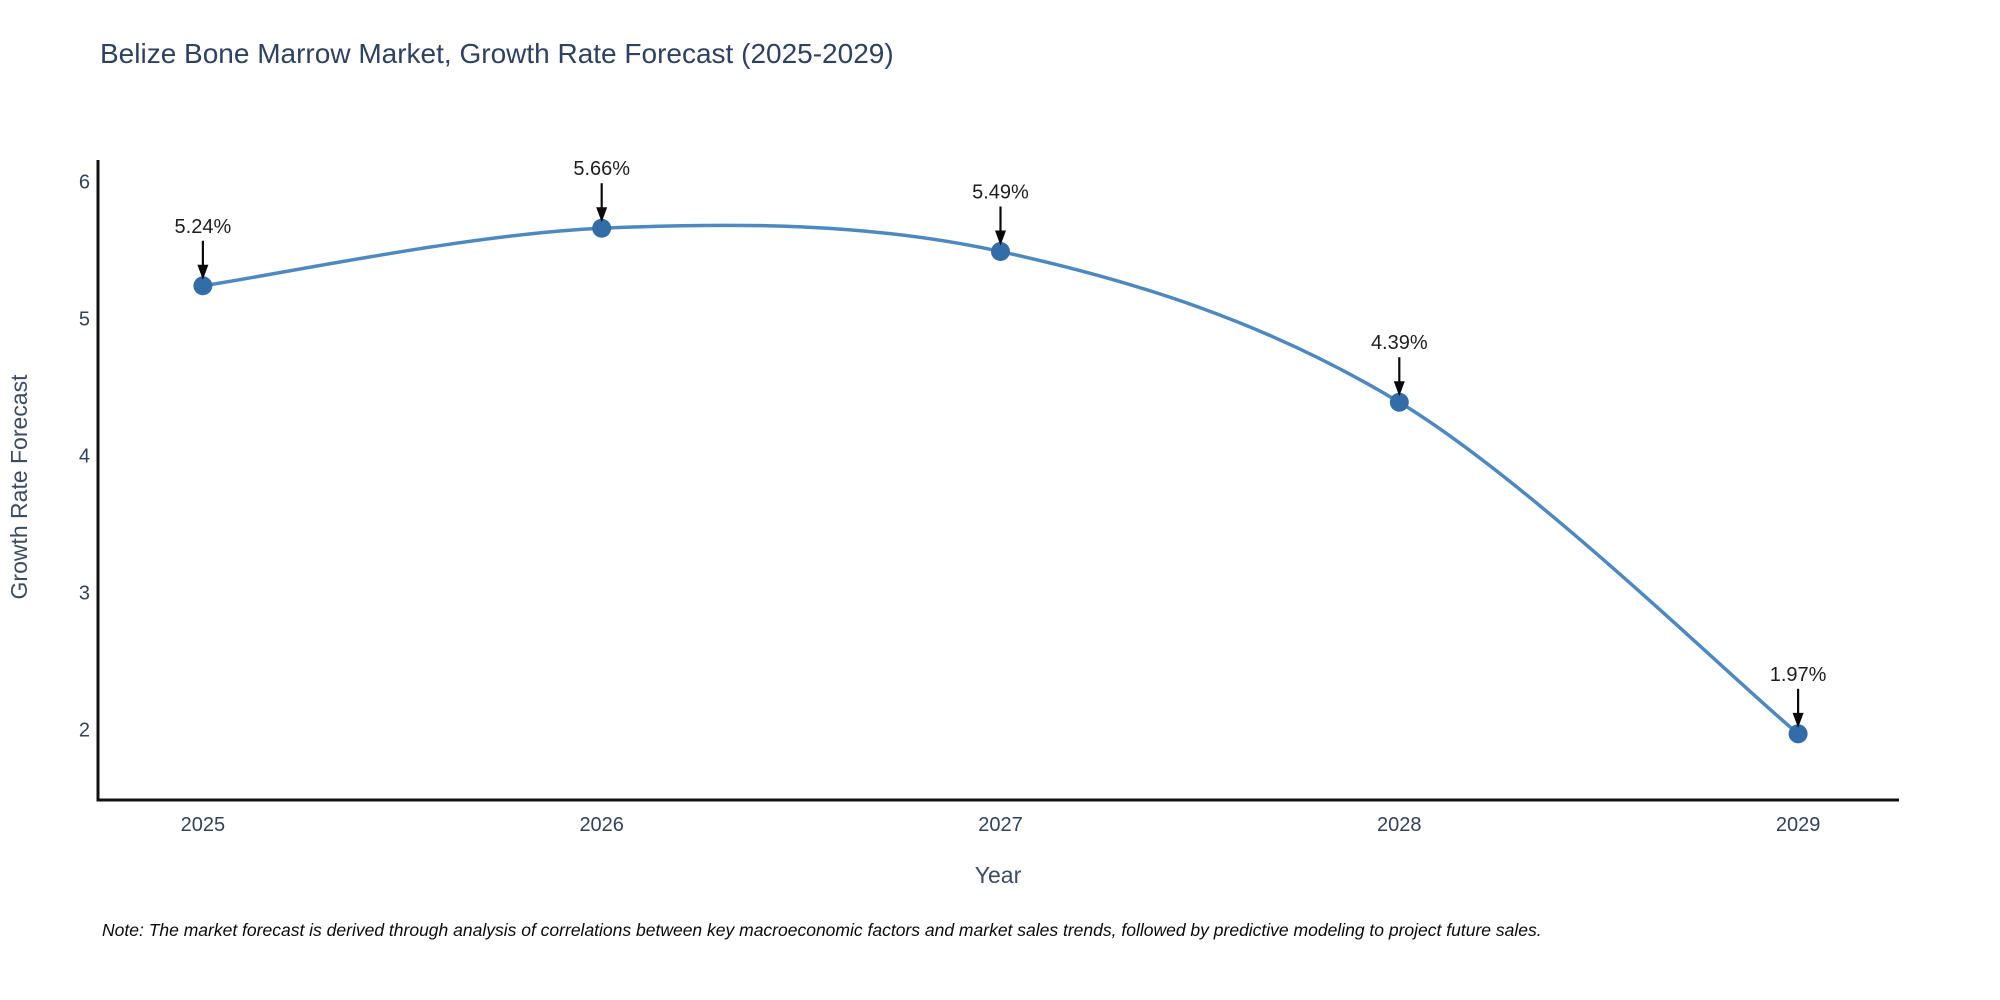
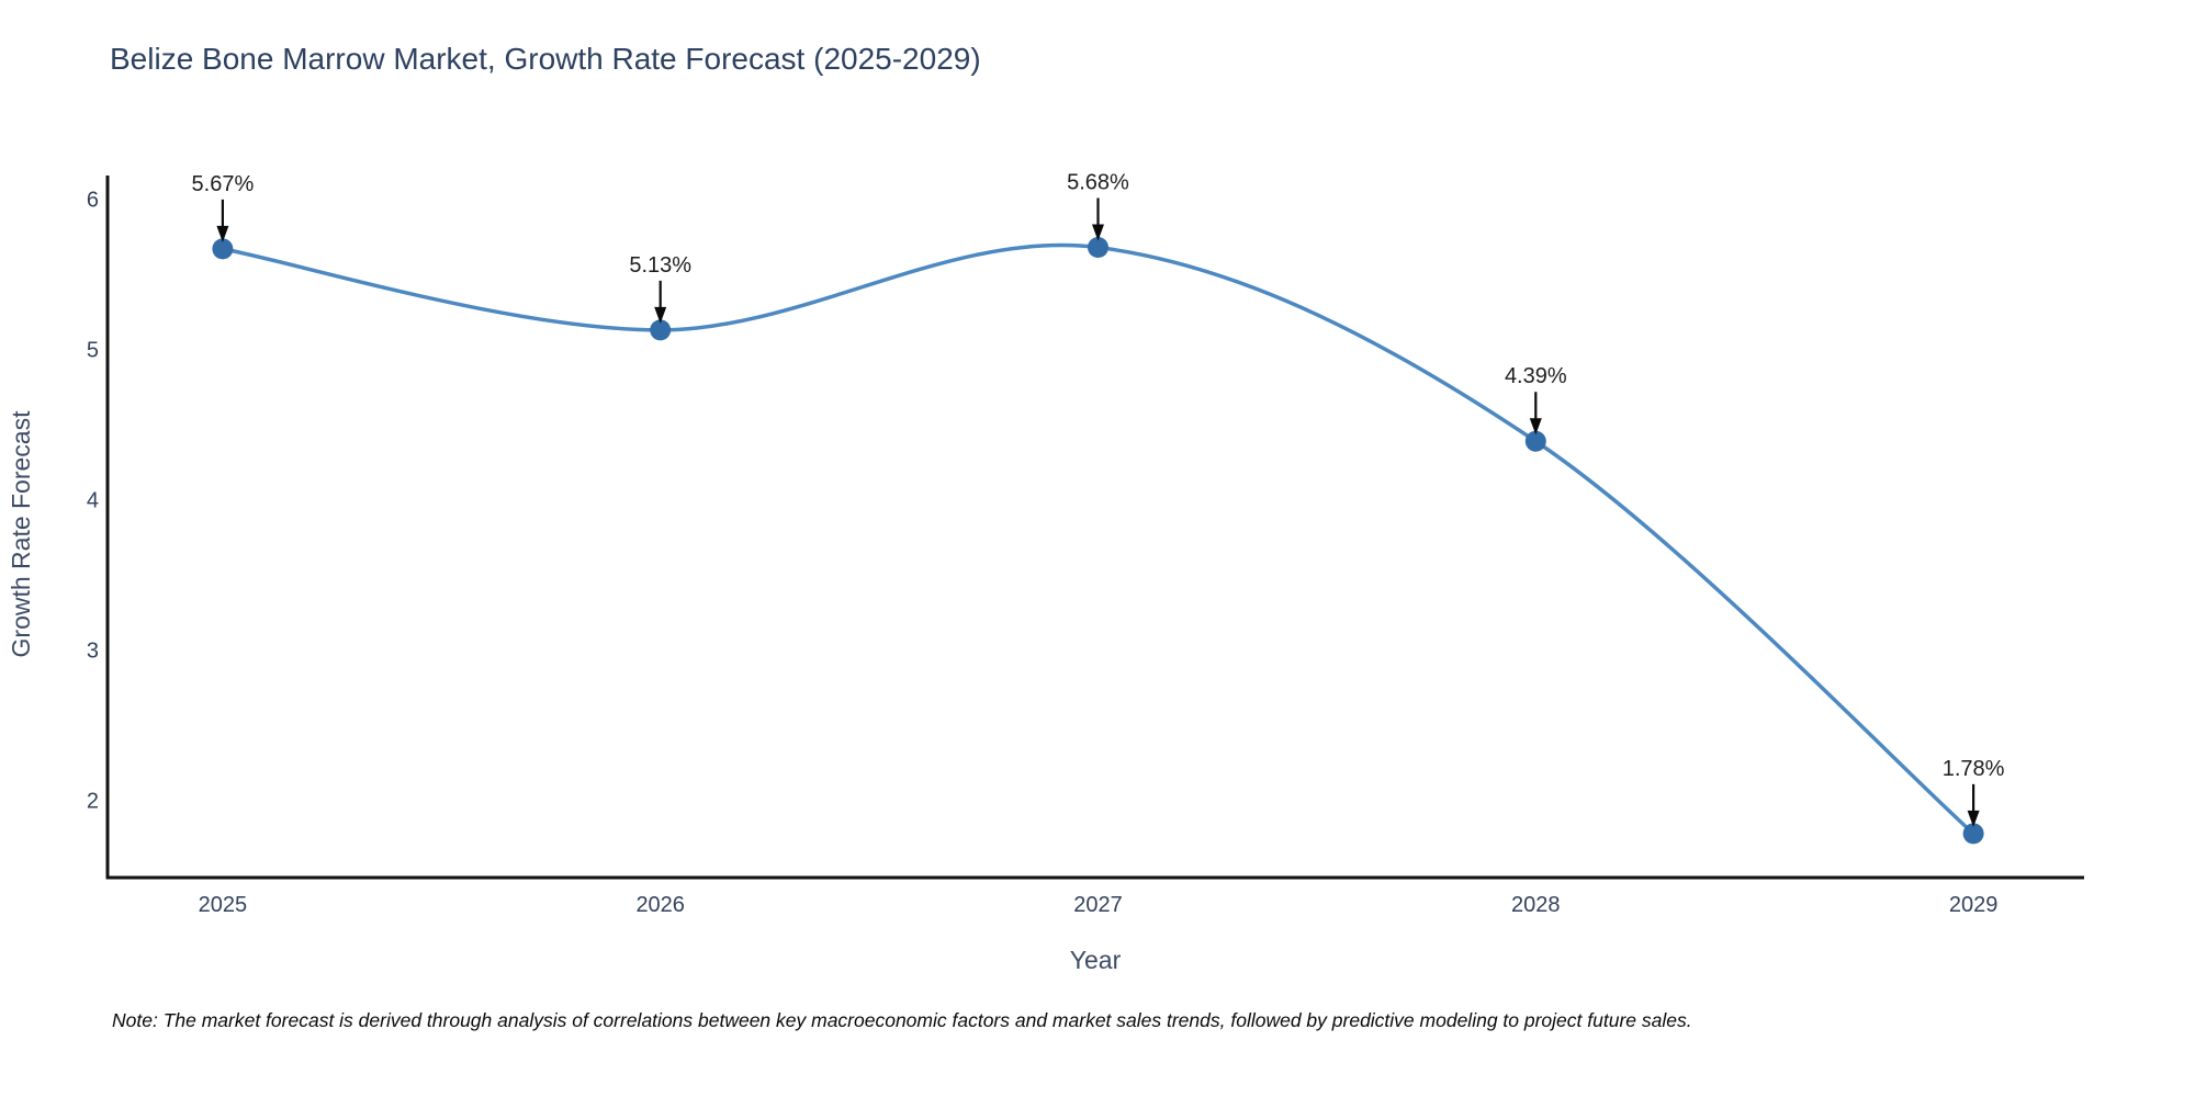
2025: 5.24% -> 5.67%
2026: 5.66% -> 5.13%
2027: 5.49% -> 5.68%
2029: 1.97% -> 1.78%
